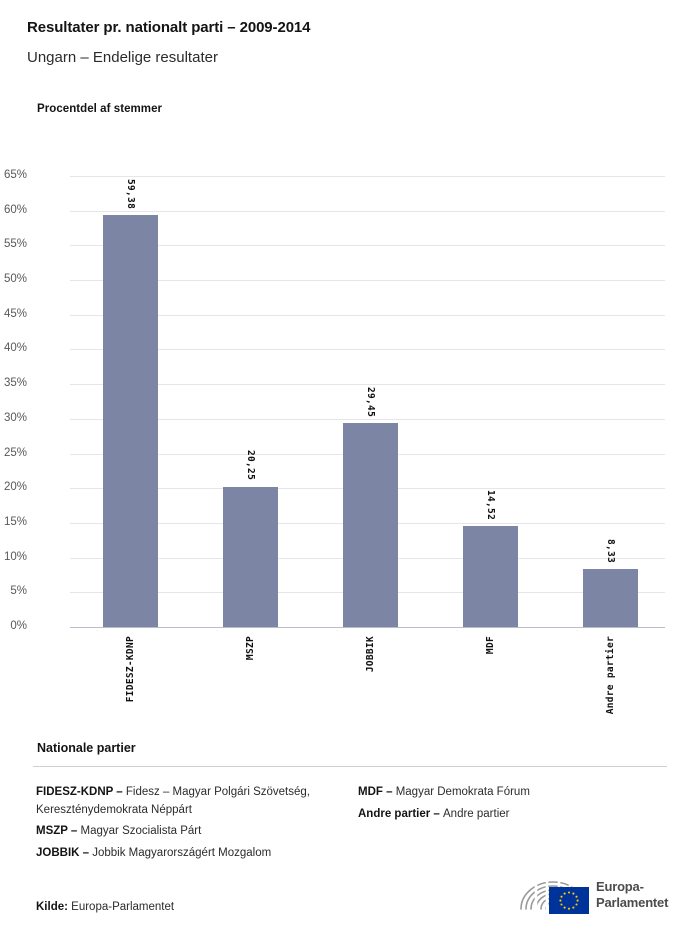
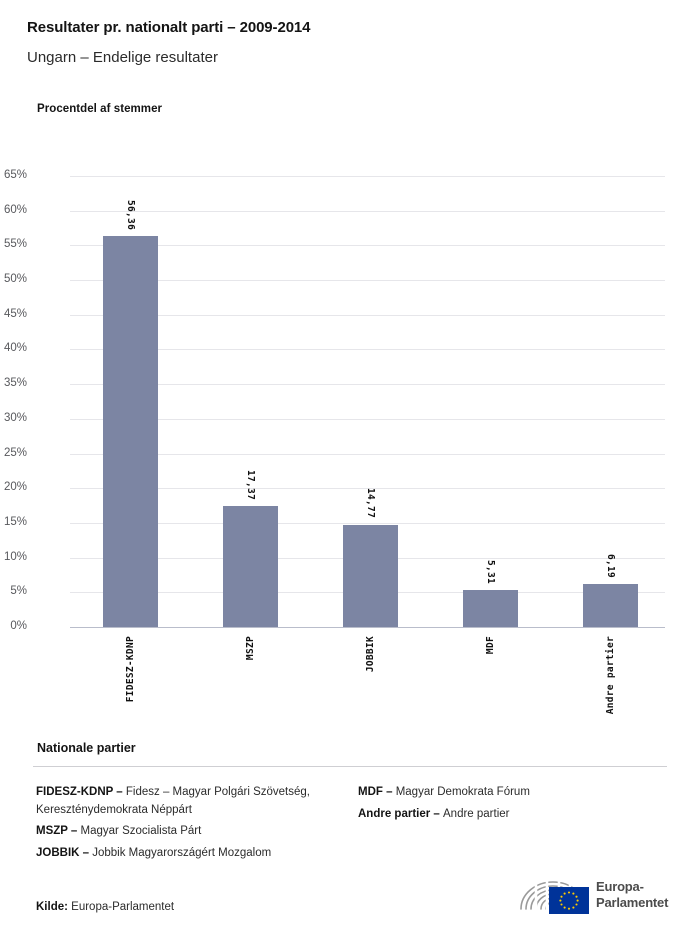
FIDESZ-KDNP: 59,38 -> 56,36
MSZP: 20,25 -> 17,37
JOBBIK: 29,45 -> 14,77
MDF: 14,52 -> 5,31
Andre partier: 8,33 -> 6,19
